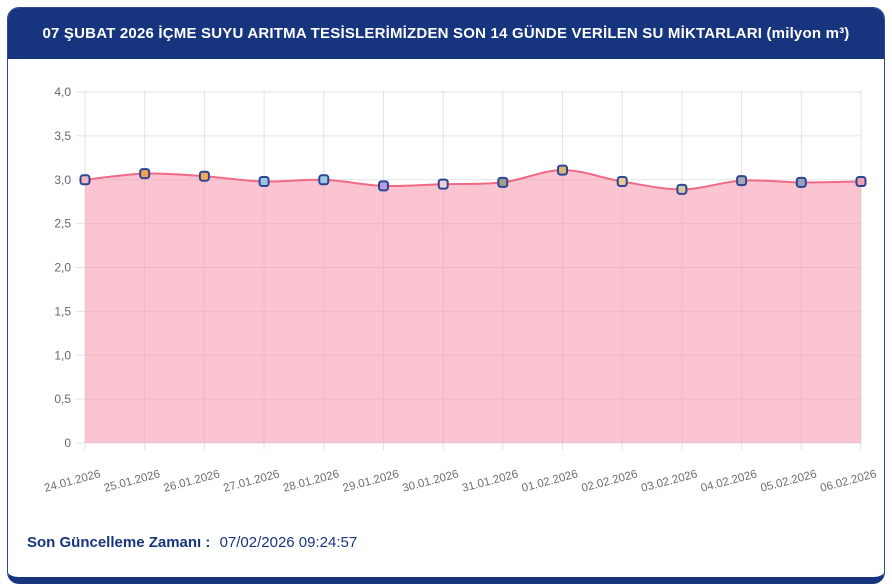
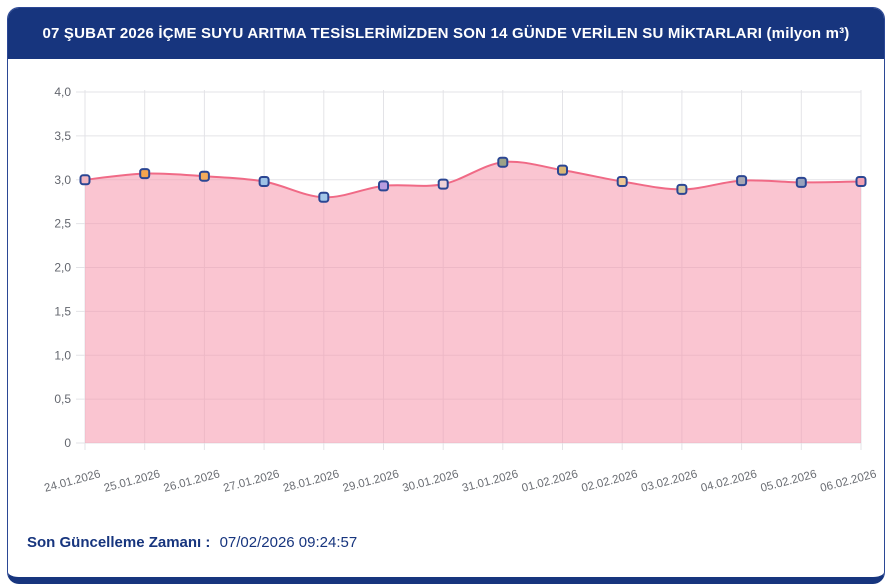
28.01.2026: 3,0 -> 2,8
31.01.2026: 3,0 -> 3,2
